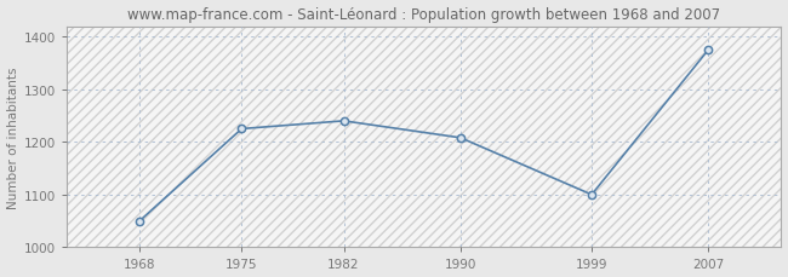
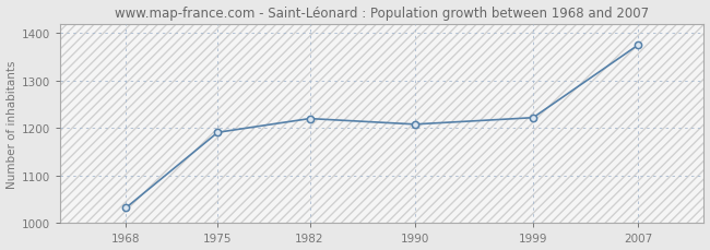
1968: 1050 -> 1032
1975: 1225 -> 1191
1982: 1240 -> 1220
1999: 1100 -> 1222
